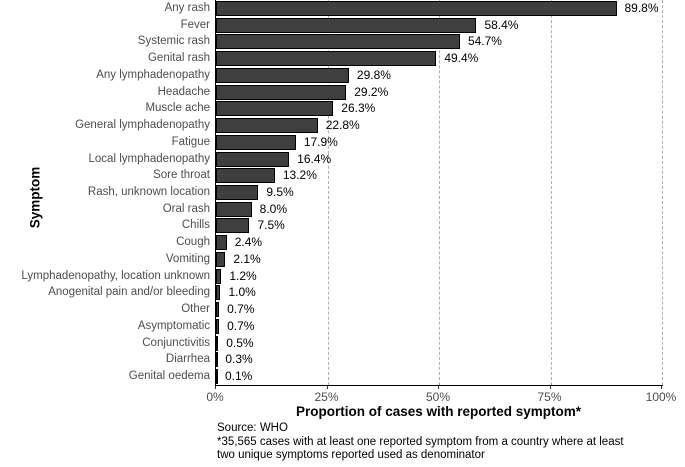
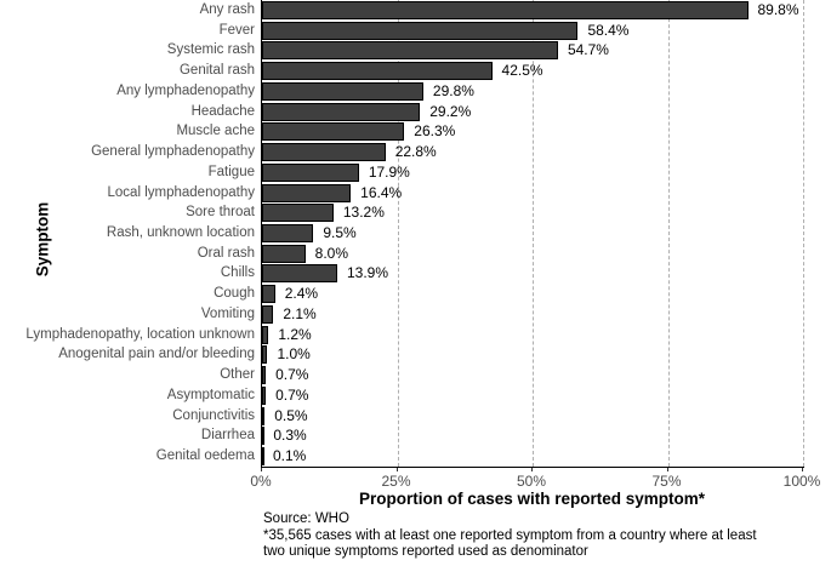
Genital rash: 49.4% -> 42.5%
Chills: 7.5% -> 13.9%
